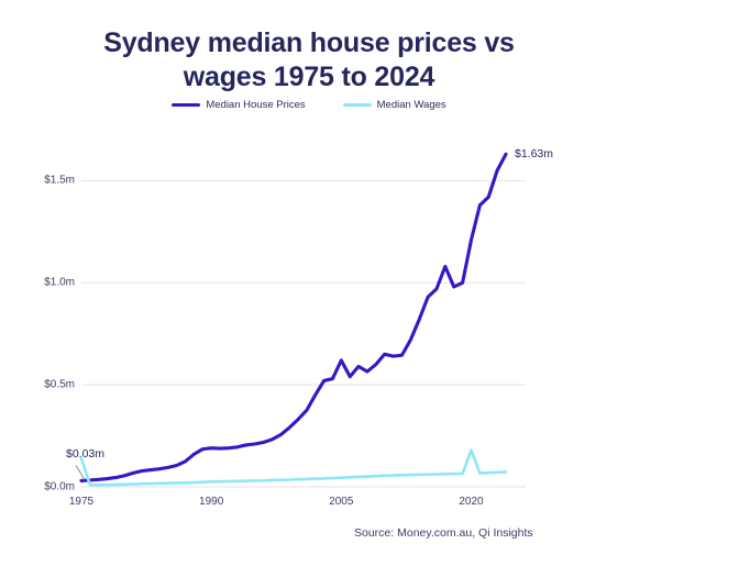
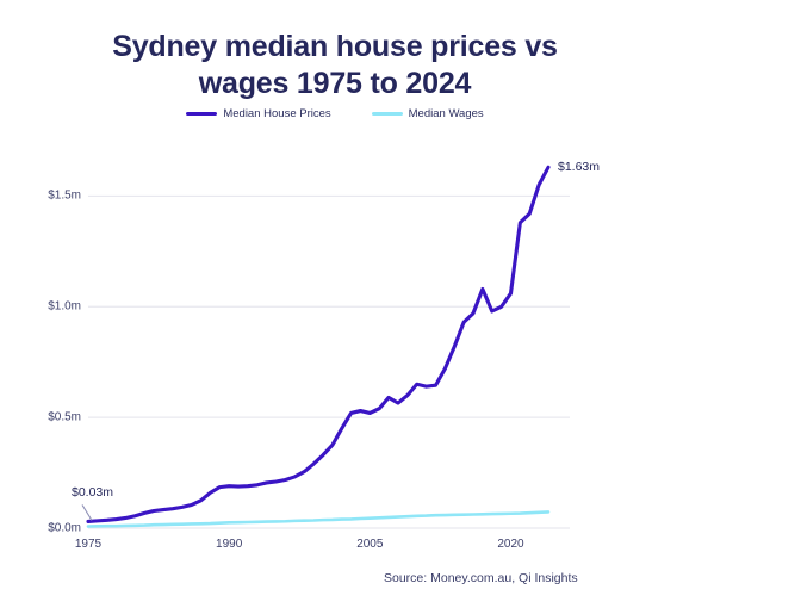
Median Wages/1975: $0.14m -> $0.01m
Median House Prices/2005: $0.62m -> $0.52m
Median House Prices/2020: $1.21m -> $1.06m
Median Wages/2020: $0.18m -> $0.07m
